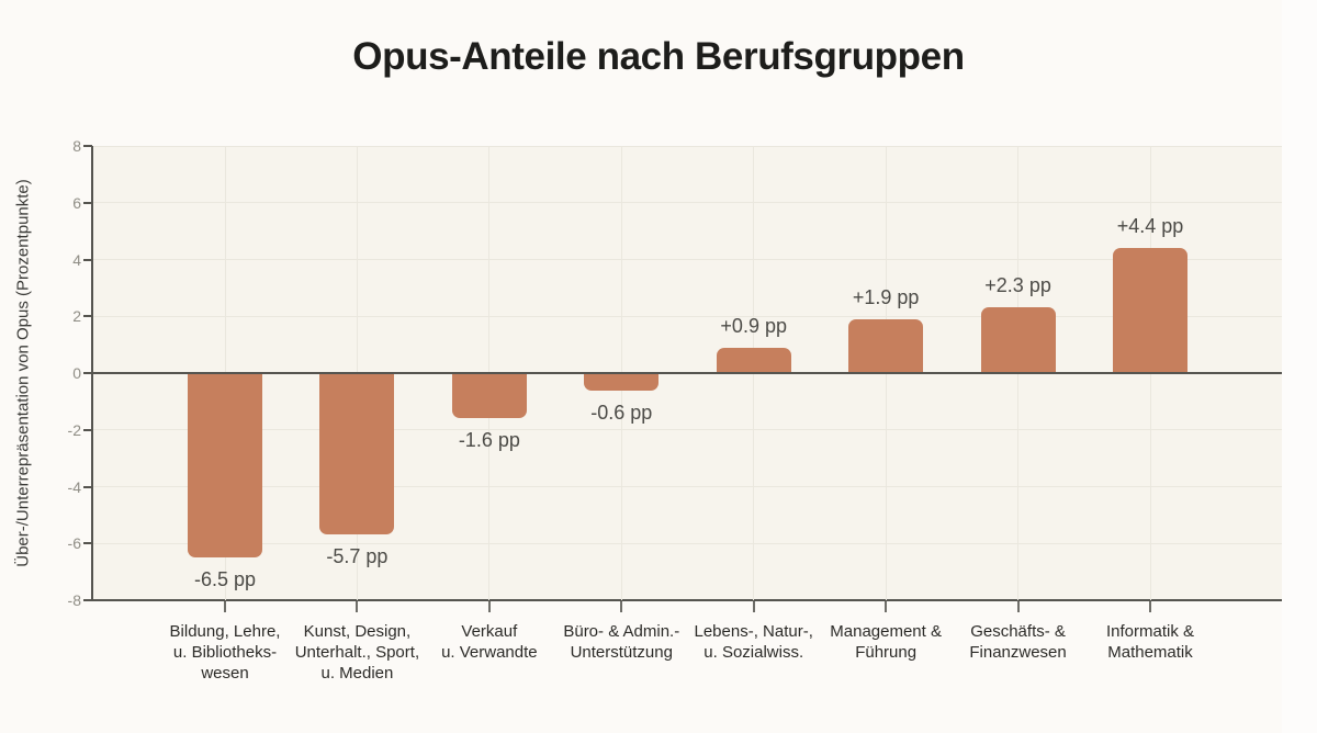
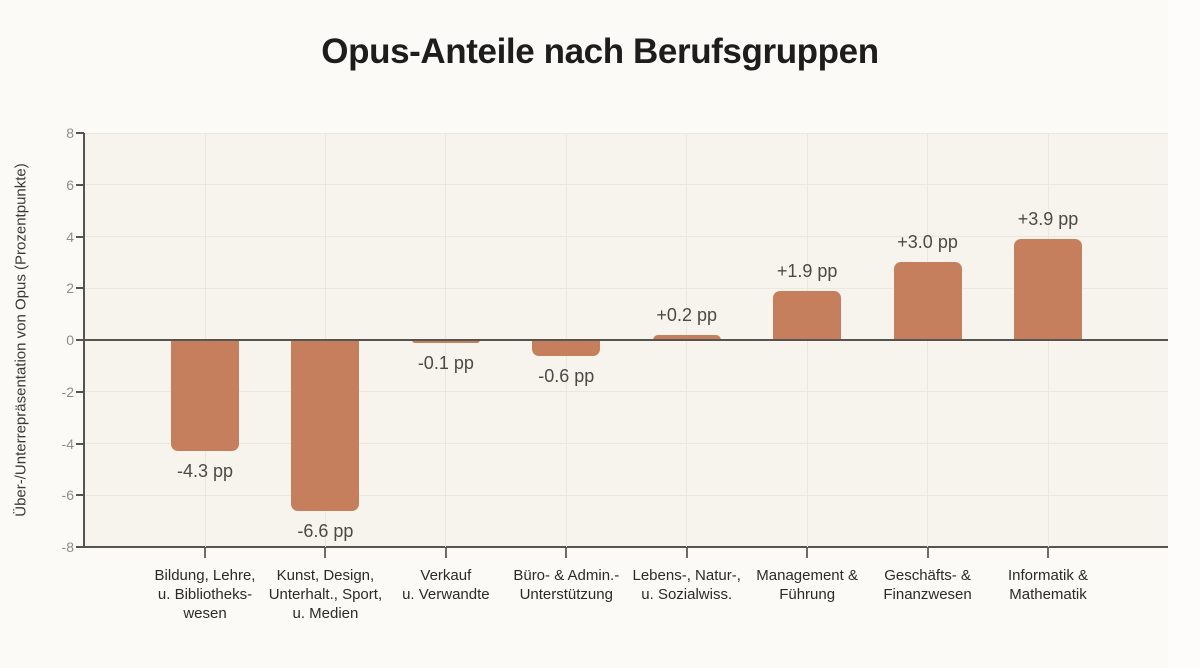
Bildung, Lehre, u. Bibliotheks- wesen: -6.5 -> -4.3
Kunst, Design, Unterhalt., Sport, u. Medien: -5.7 -> -6.6
Verkauf u. Verwandte: -1.6 -> -0.1
Lebens-, Natur-, u. Sozialwiss.: +0.9 -> +0.2
Geschäfts- & Finanzwesen: +2.3 -> +3.0
Informatik & Mathematik: +4.4 -> +3.9
